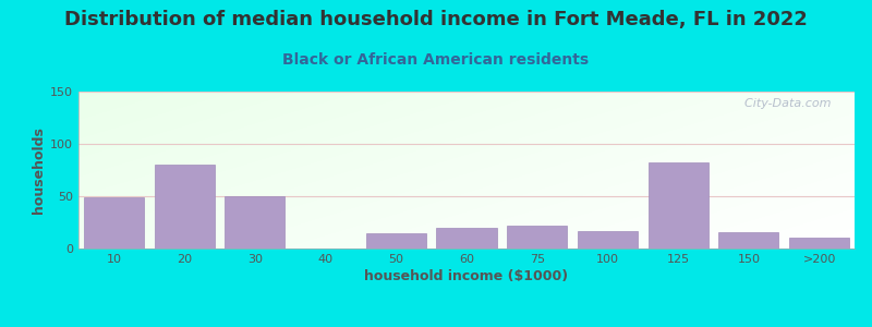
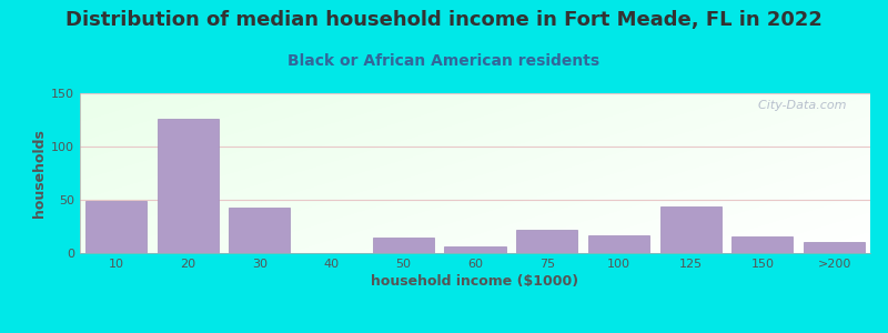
20: 80 -> 126
30: 50 -> 43
60: 20 -> 6
125: 82 -> 44
